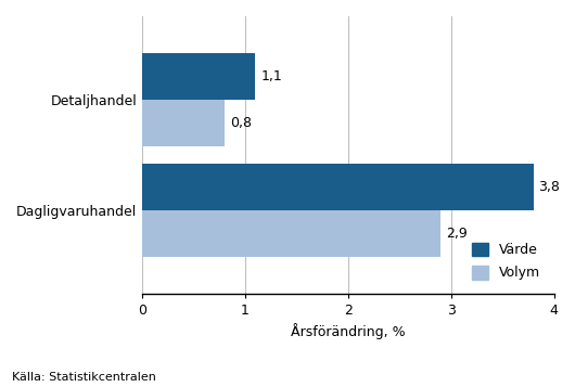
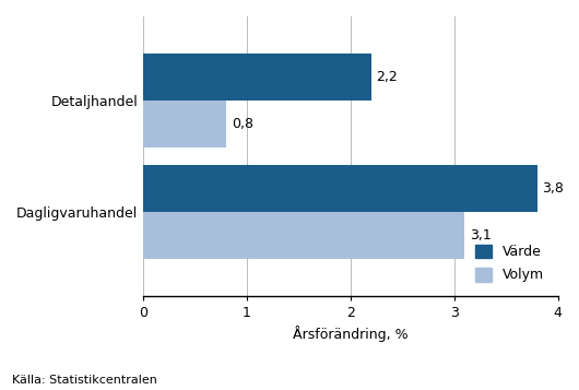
Värde/Detaljhandel: 1,1 -> 2,2
Volym/Dagligvaruhandel: 2,9 -> 3,1
